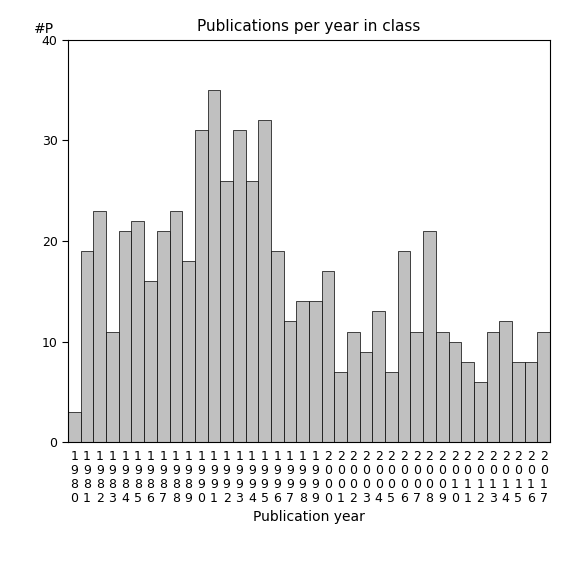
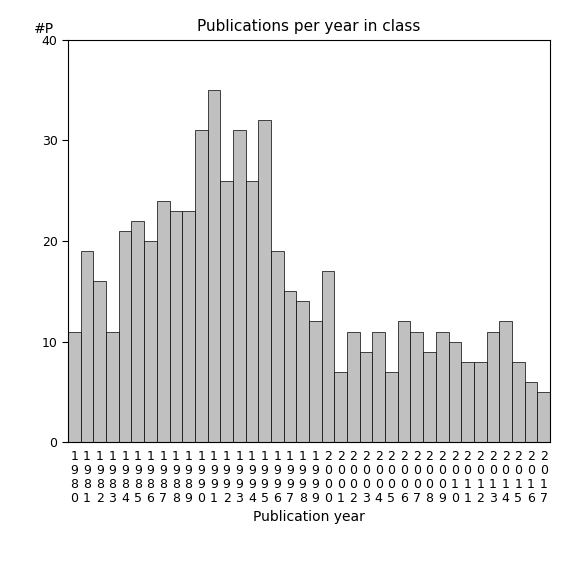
1 9 8 0: 3 -> 11
1 9 8 2: 23 -> 16
1 9 8 6: 16 -> 20
1 9 8 7: 21 -> 24
1 9 8 9: 18 -> 23
1 9 9 7: 12 -> 15
1 9 9 9: 14 -> 12
2 0 0 4: 13 -> 11
2 0 0 6: 19 -> 12
2 0 0 8: 21 -> 9
2 0 1 2: 6 -> 8
2 0 1 6: 8 -> 6
2 0 1 7: 11 -> 5
